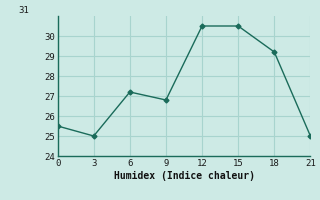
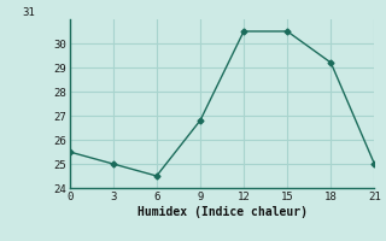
6: 27.2 -> 24.5
